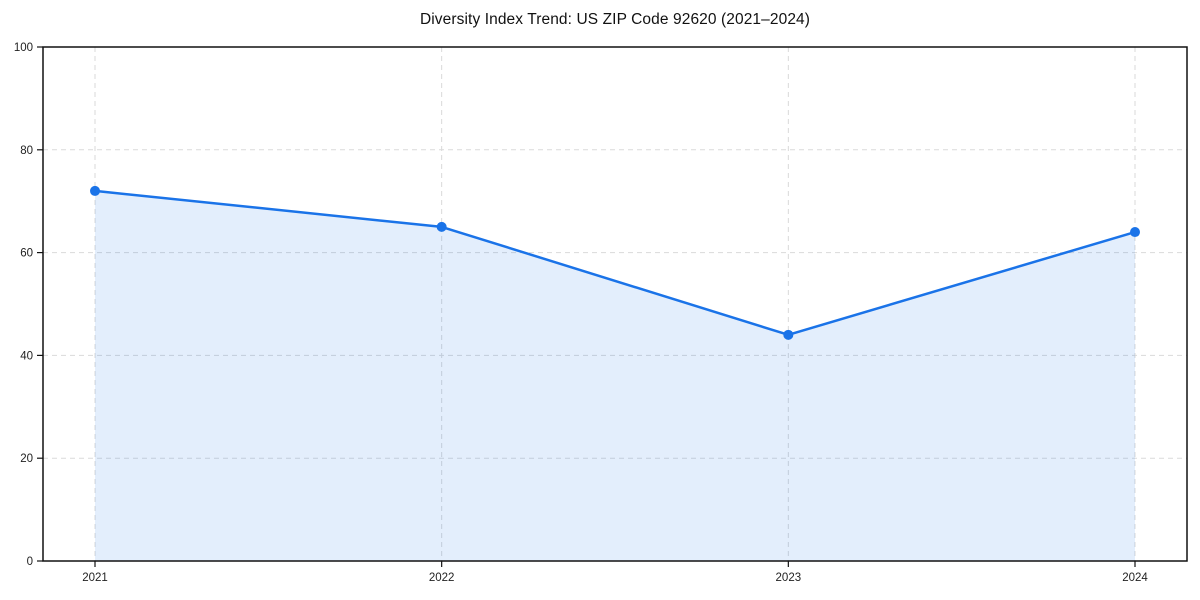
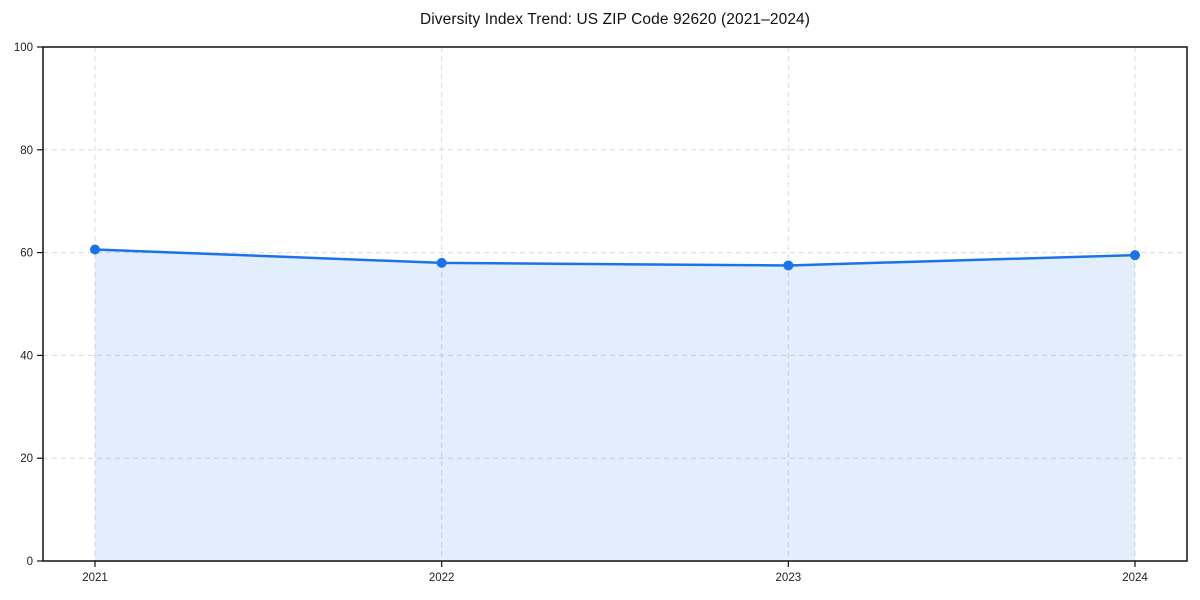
2021: 72 -> 61
2022: 65 -> 58
2023: 44 -> 58
2024: 64 -> 60
